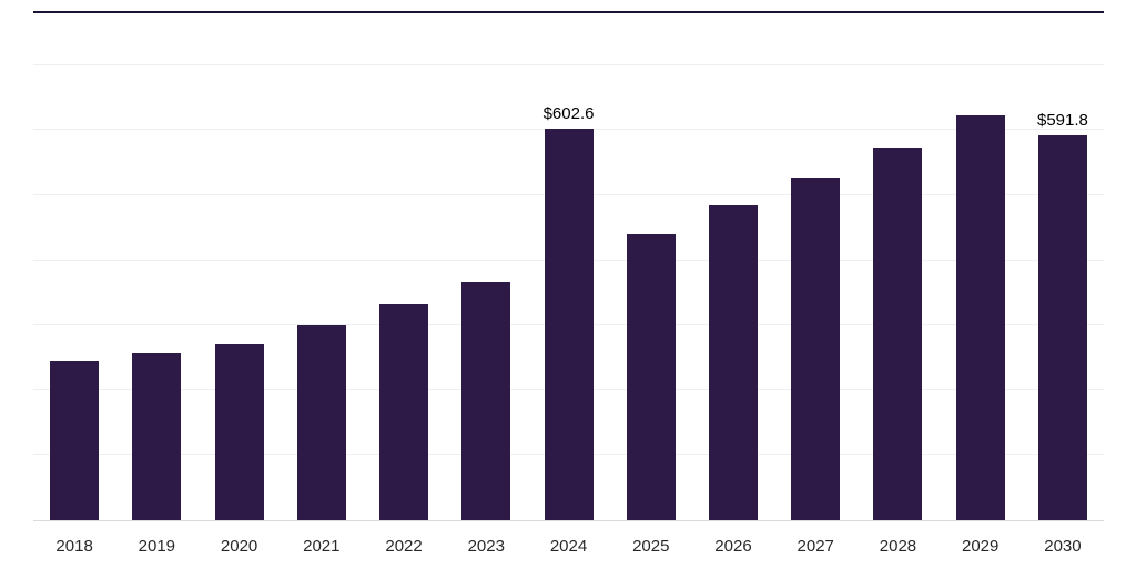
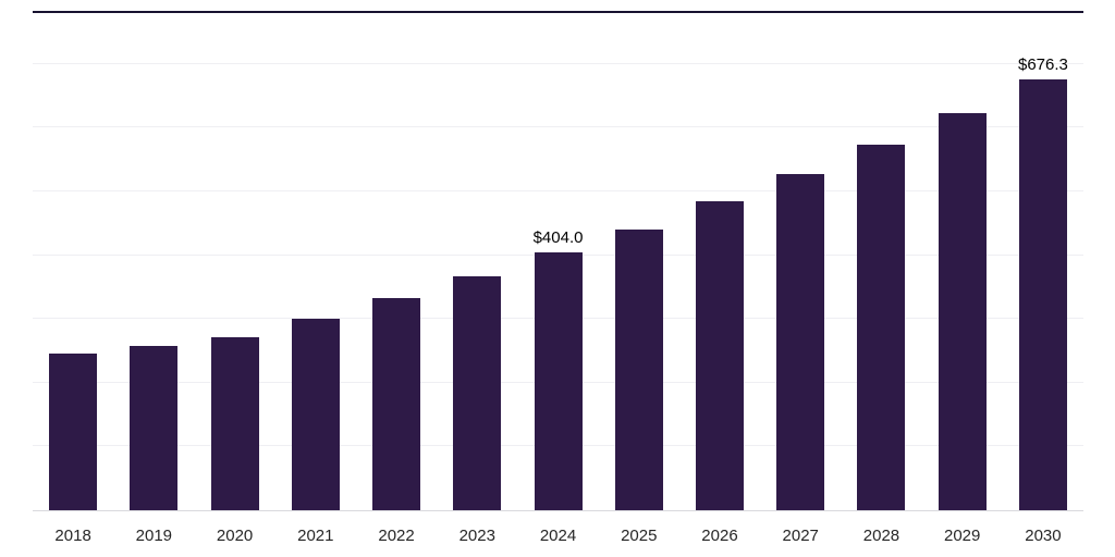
2024: $602.6 -> $404.0
2030: $591.8 -> $676.3
